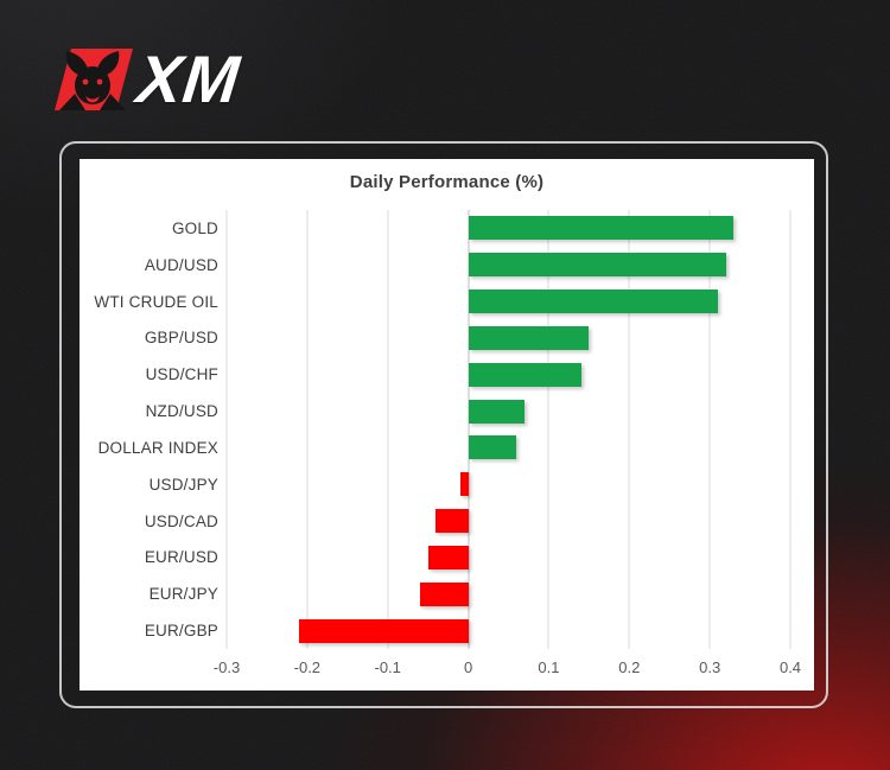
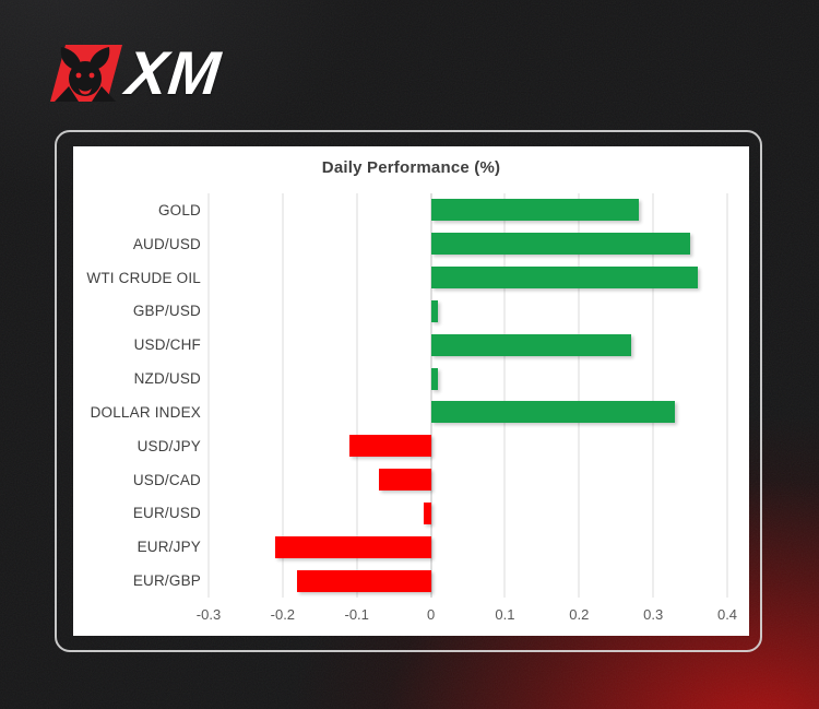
GOLD: 0.33 -> 0.28
AUD/USD: 0.32 -> 0.35
WTI CRUDE OIL: 0.31 -> 0.36
GBP/USD: 0.15 -> 0.01
USD/CHF: 0.14 -> 0.27
NZD/USD: 0.07 -> 0.01
DOLLAR INDEX: 0.06 -> 0.33
USD/JPY: -0.01 -> -0.11
USD/CAD: -0.04 -> -0.07
EUR/USD: -0.05 -> -0.01
EUR/JPY: -0.06 -> -0.21
EUR/GBP: -0.21 -> -0.18
